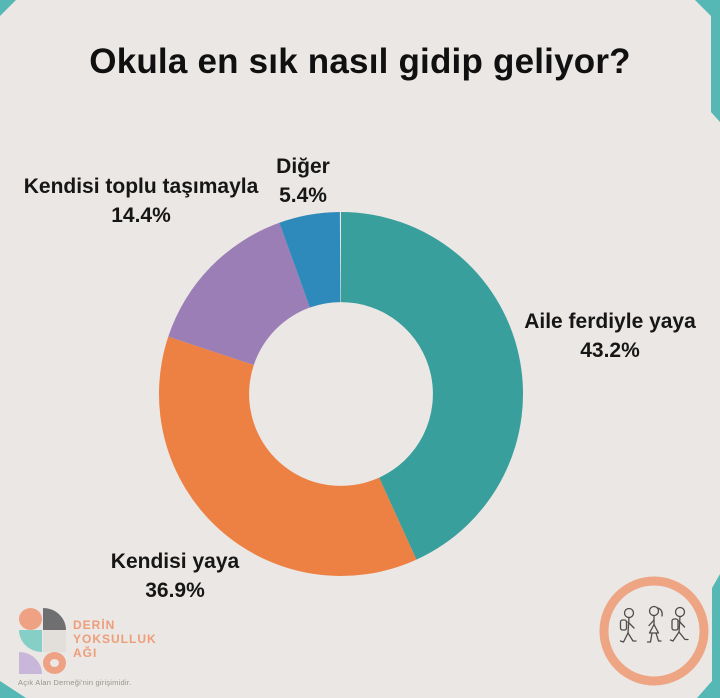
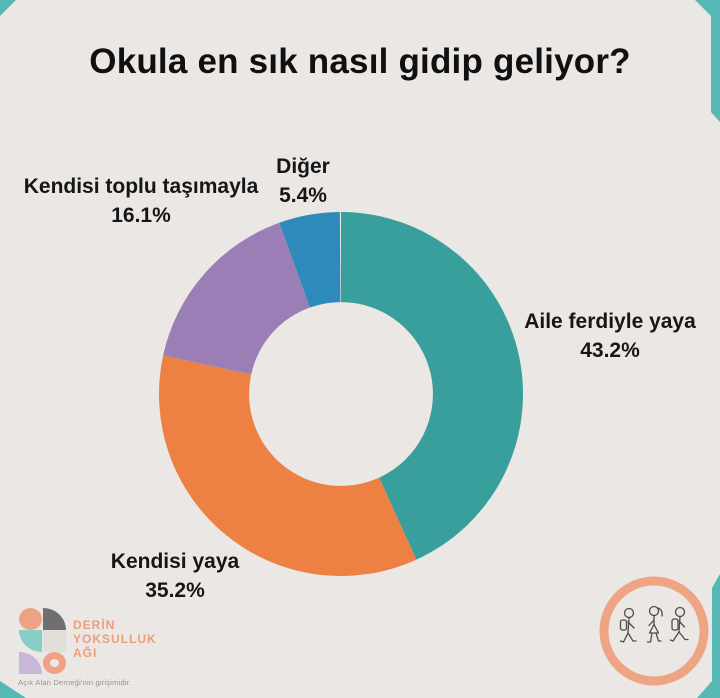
Kendisi yaya: 36.9% -> 35.2%
Kendisi toplu taşımayla: 14.4% -> 16.1%
